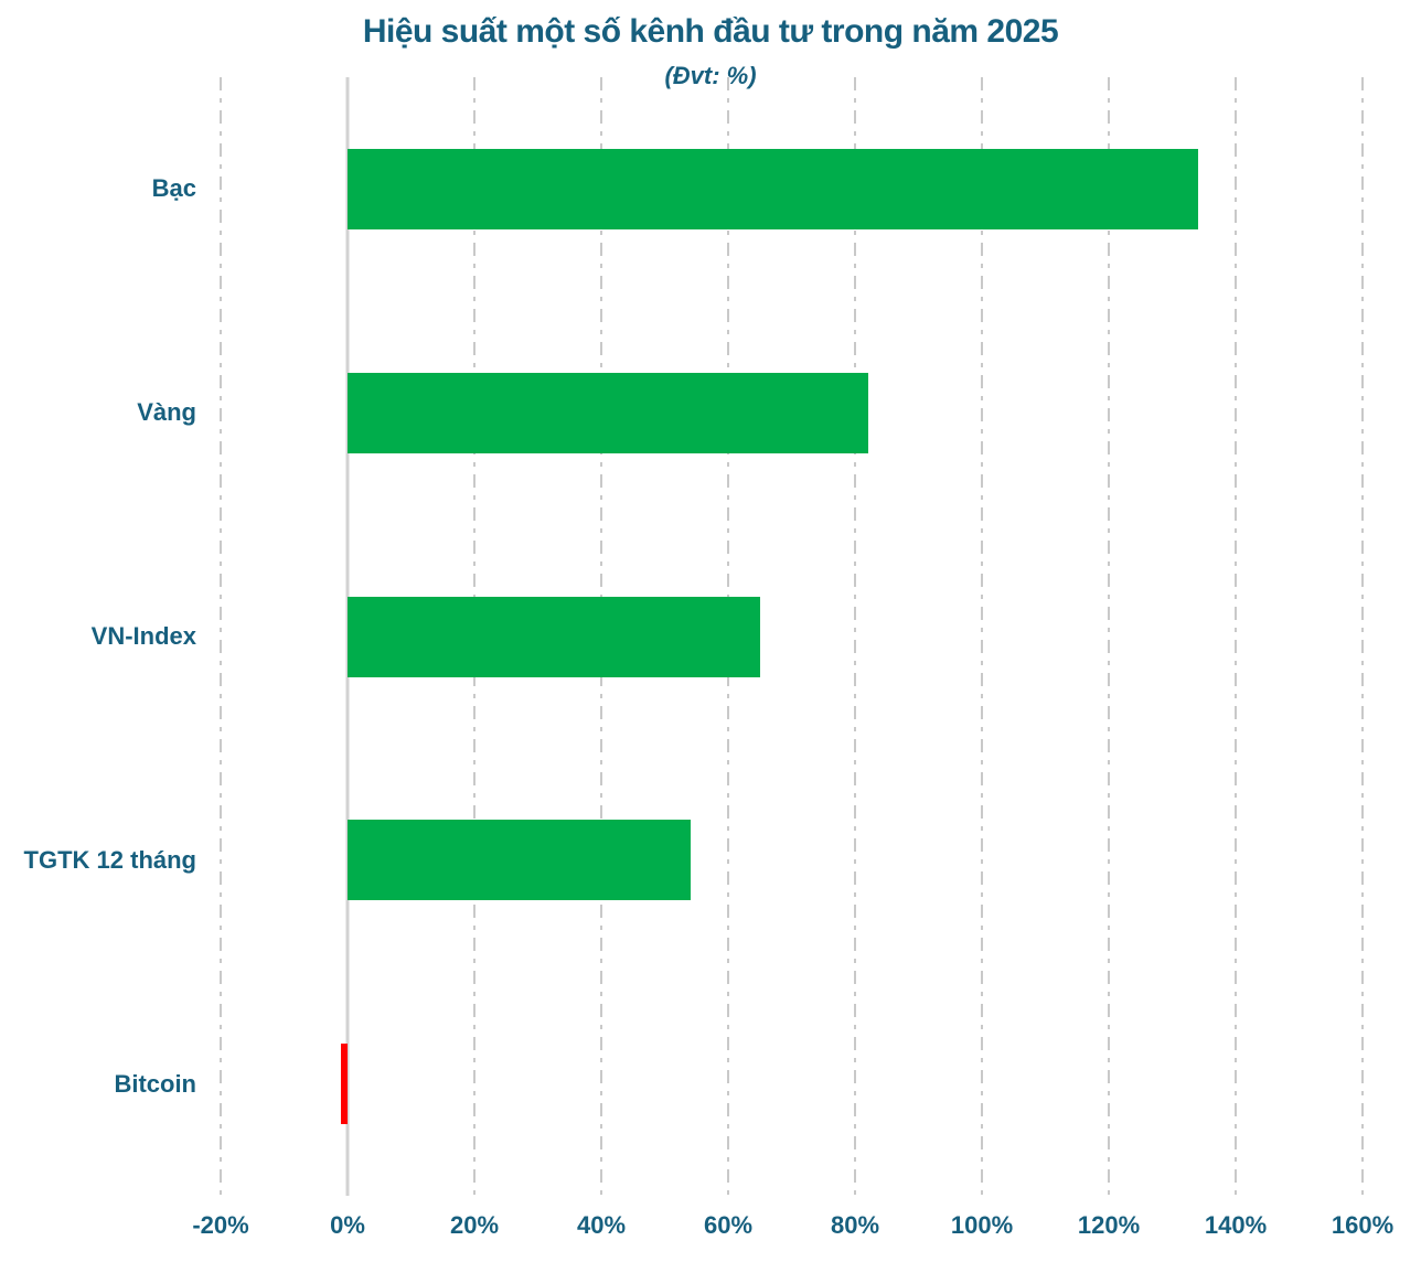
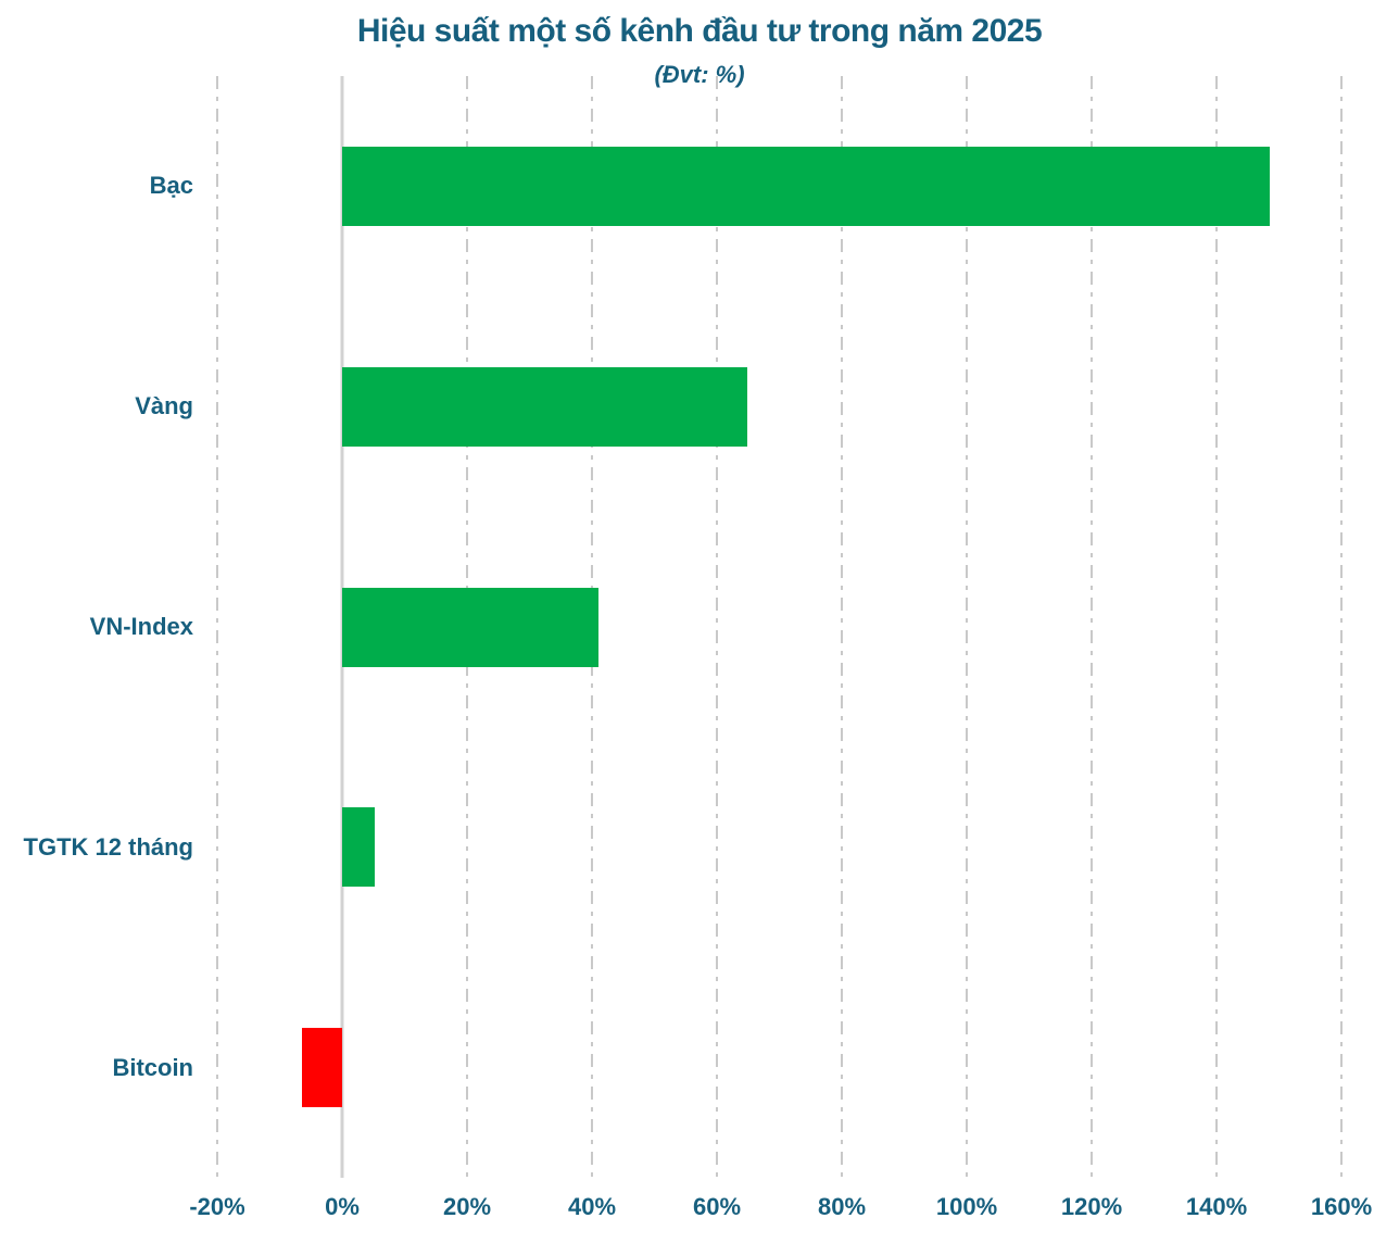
Bạc: 134% -> 149%
Vàng: 82% -> 65%
VN-Index: 65% -> 41%
TGTK 12 tháng: 54% -> 5%
Bitcoin: -1% -> -6%
